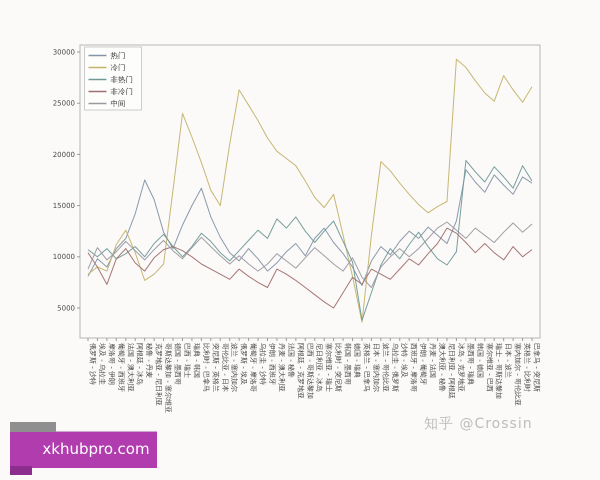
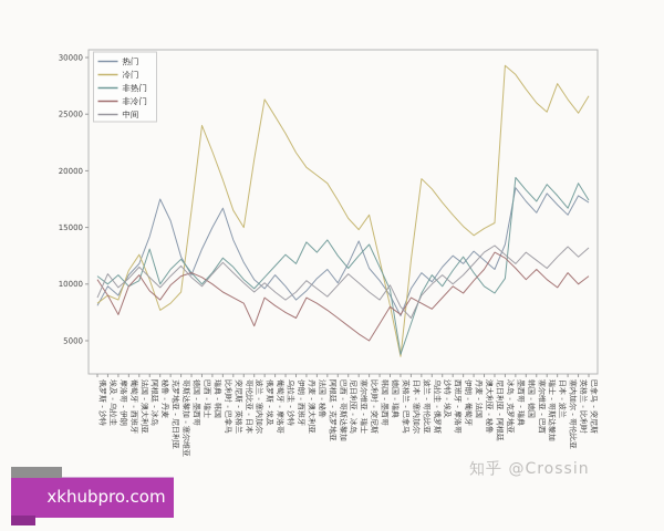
非热门/阿根廷 - 冰岛: 11000 -> 13100
非冷门/波兰 - 塞内加尔: 7800 -> 6300
热门/塞尔维亚 - 瑞士: 12800 -> 13800
